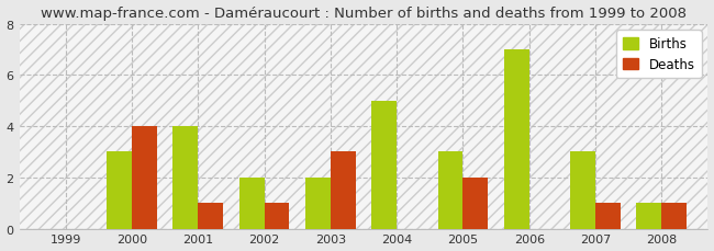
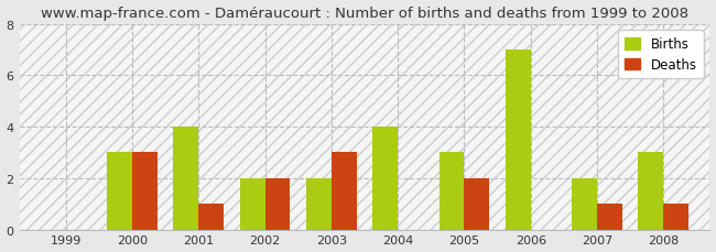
Deaths/2000: 4 -> 3
Deaths/2002: 1 -> 2
Births/2004: 5 -> 4
Births/2007: 3 -> 2
Births/2008: 1 -> 3
